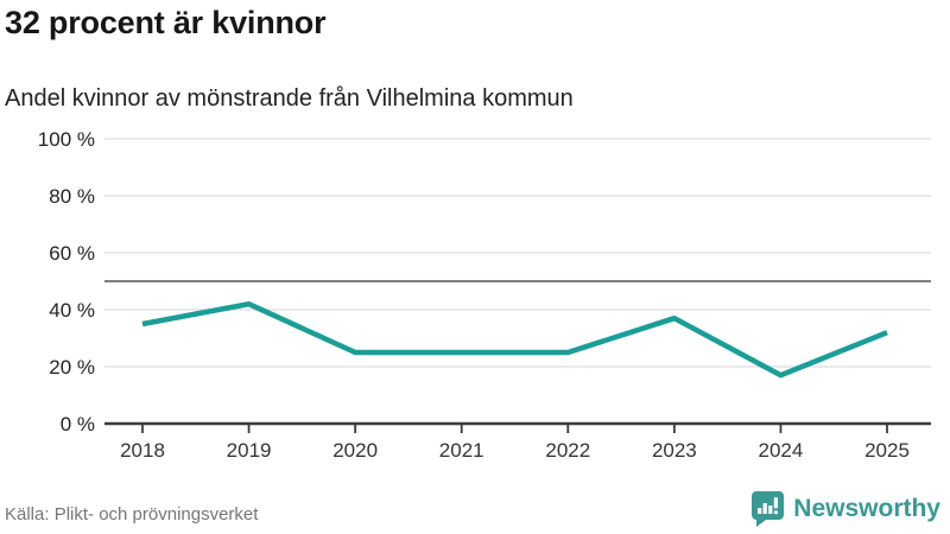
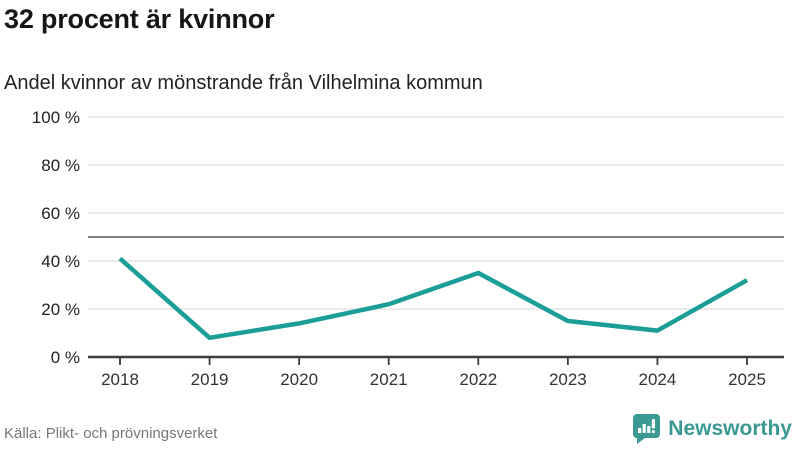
2018: 35% -> 41%
2019: 42% -> 8%
2020: 25% -> 14%
2021: 25% -> 22%
2022: 25% -> 35%
2023: 37% -> 15%
2024: 17% -> 11%
